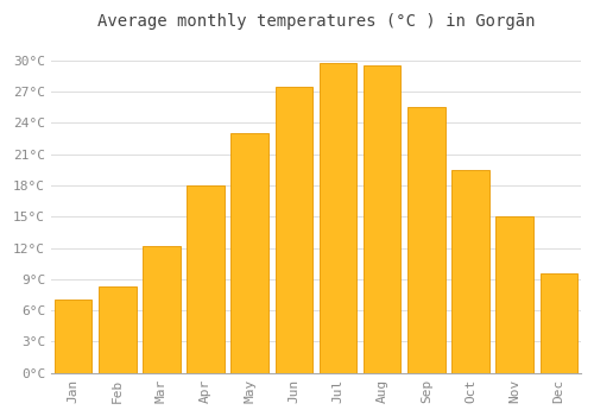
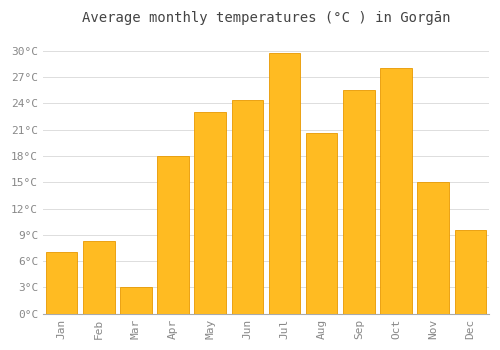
Mar: 12.2°C -> 3.0°C
Jun: 27.5°C -> 24.4°C
Aug: 29.5°C -> 20.6°C
Oct: 19.5°C -> 28.0°C
